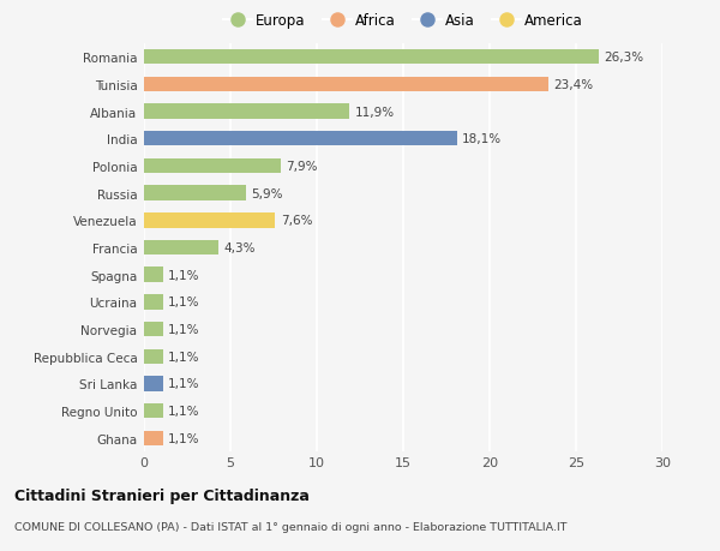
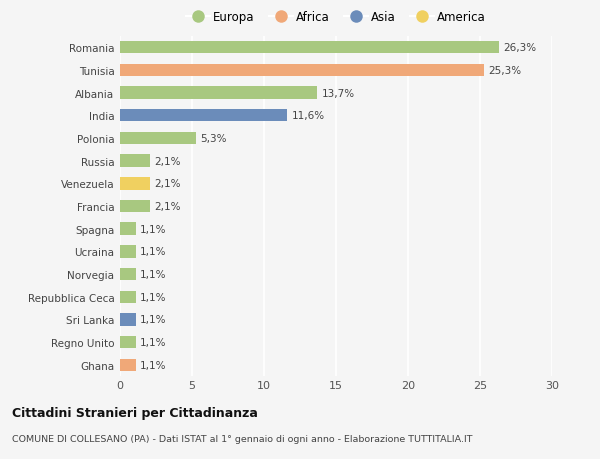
Tunisia: 23,4% -> 25,3%
Albania: 11,9% -> 13,7%
India: 18,1% -> 11,6%
Polonia: 7,9% -> 5,3%
Russia: 5,9% -> 2,1%
Venezuela: 7,6% -> 2,1%
Francia: 4,3% -> 2,1%
